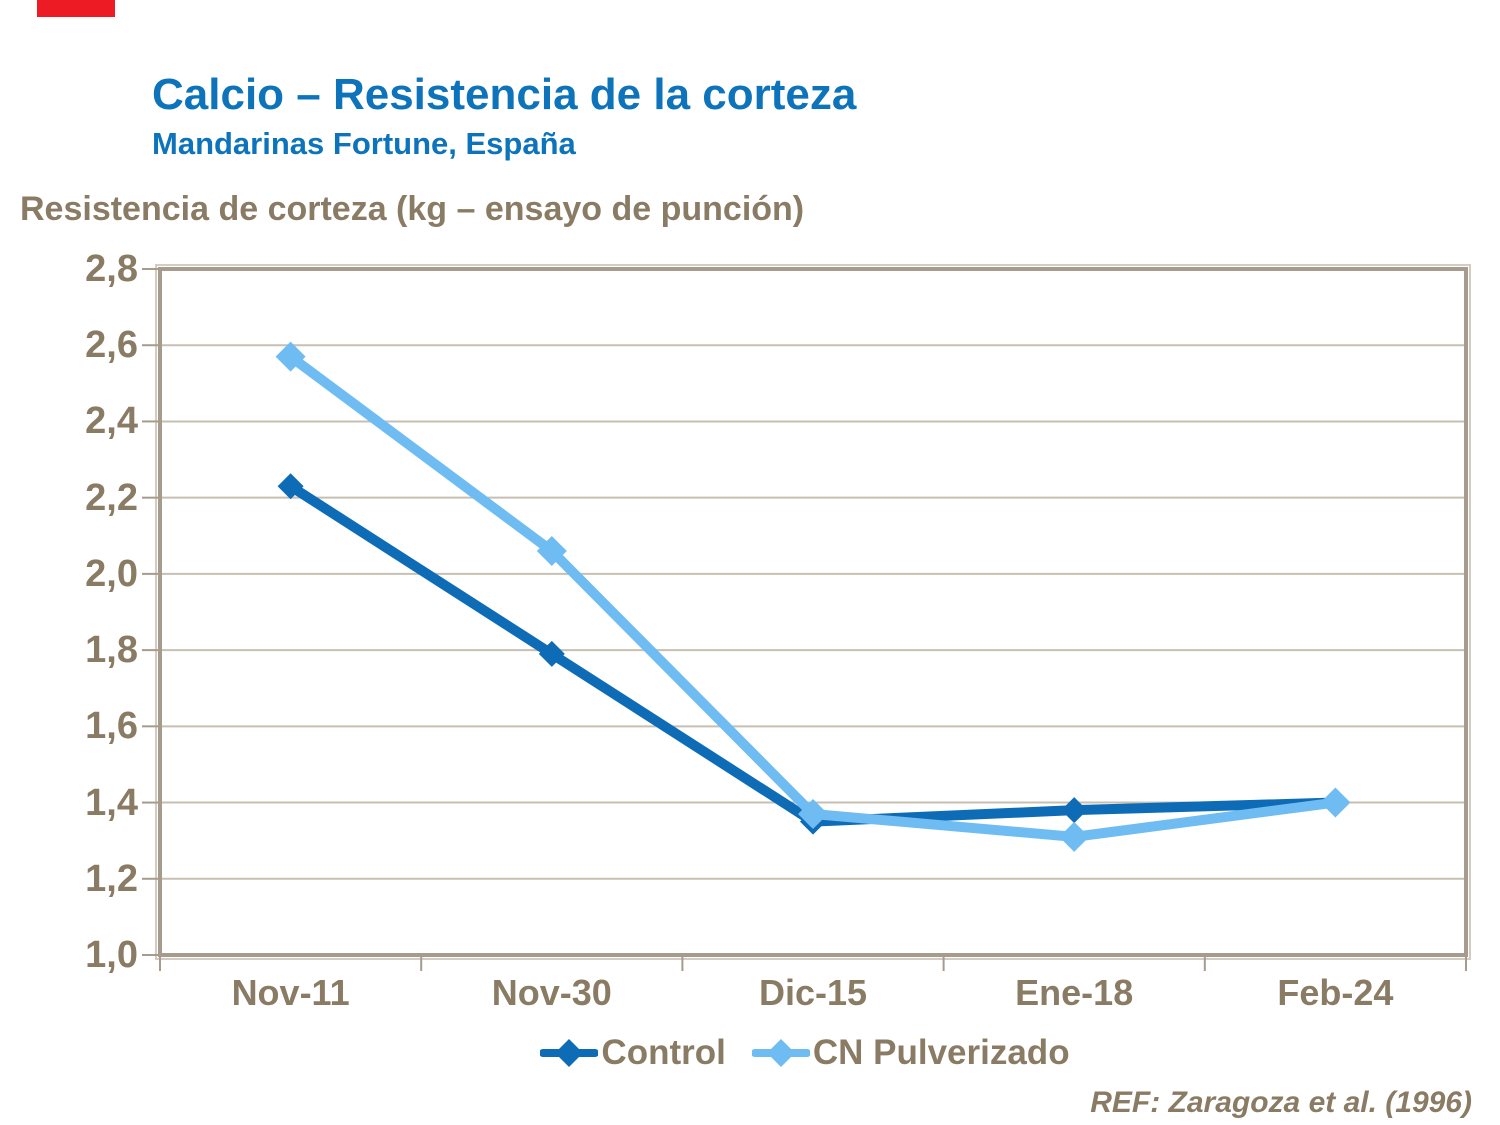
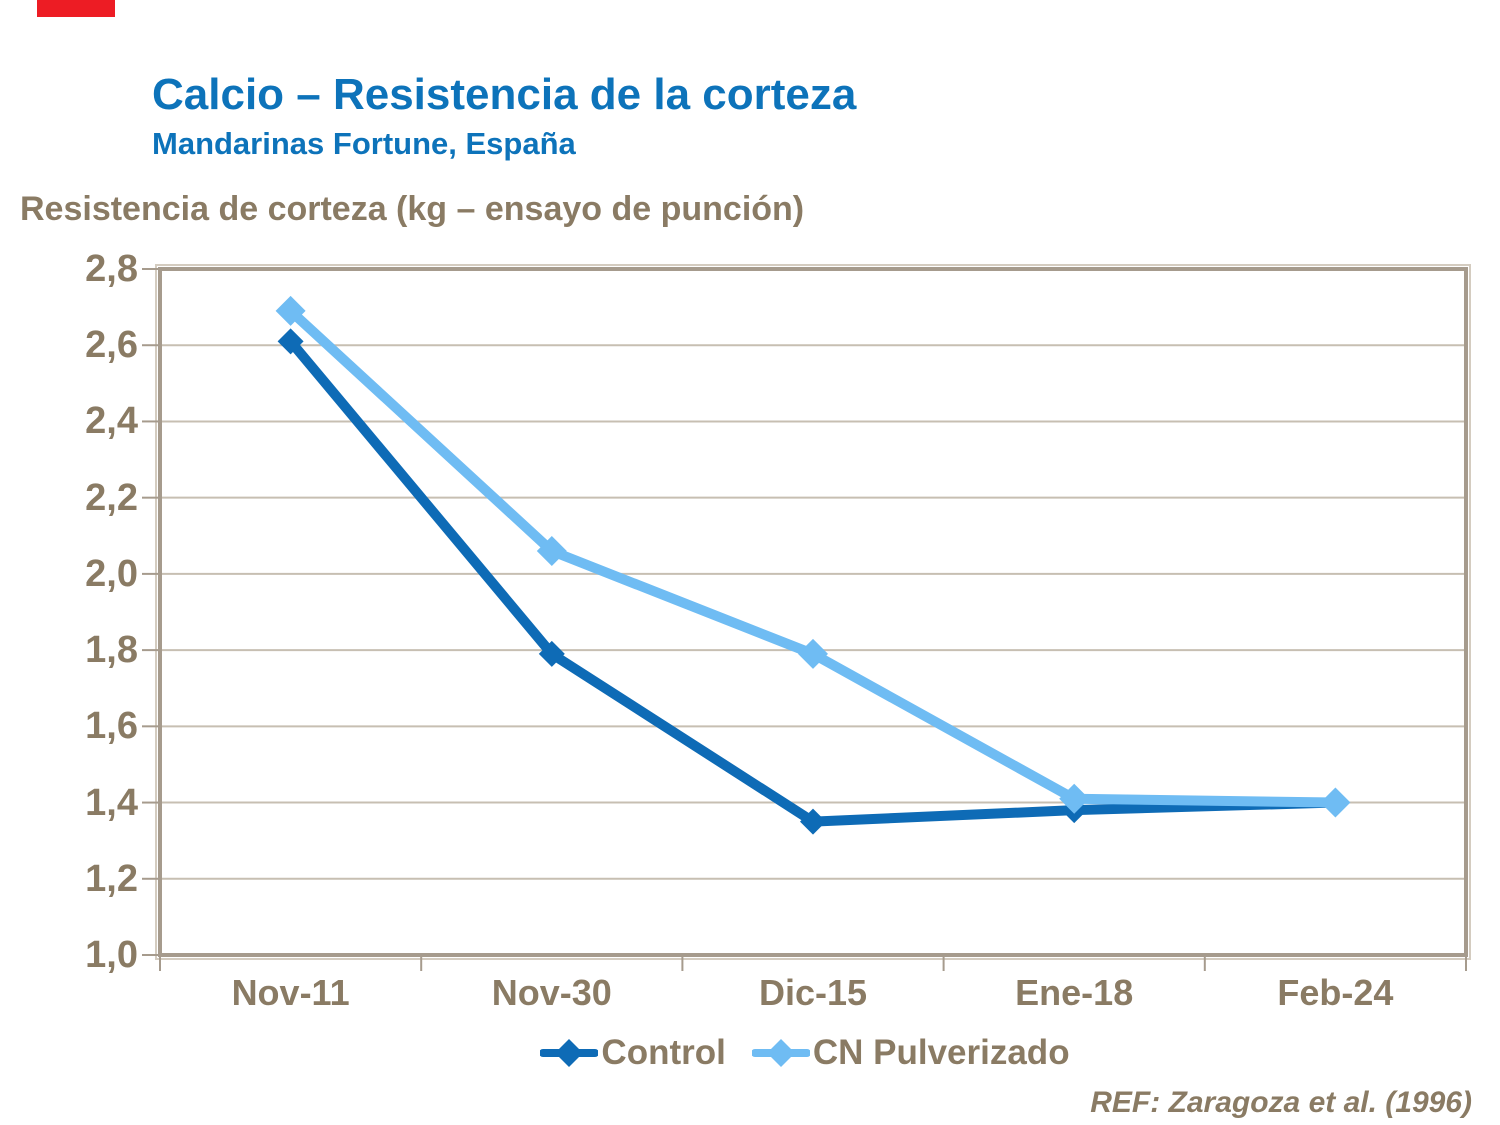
Control/Nov-11: 2,23 -> 2,61
CN Pulverizado/Nov-11: 2,57 -> 2,69
CN Pulverizado/Dic-15: 1,37 -> 1,79
CN Pulverizado/Ene-18: 1,31 -> 1,41
